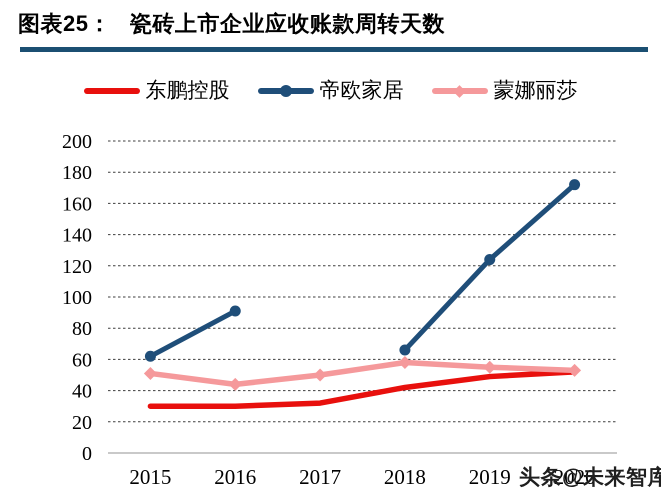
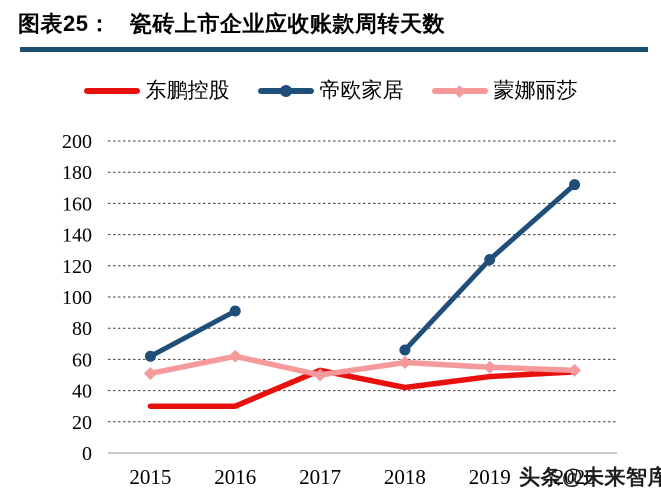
蒙娜丽莎/2016: 44 -> 62
东鹏控股/2017: 32 -> 53
